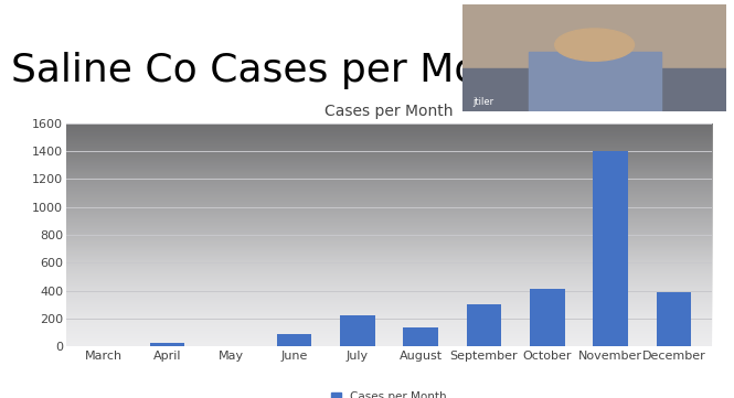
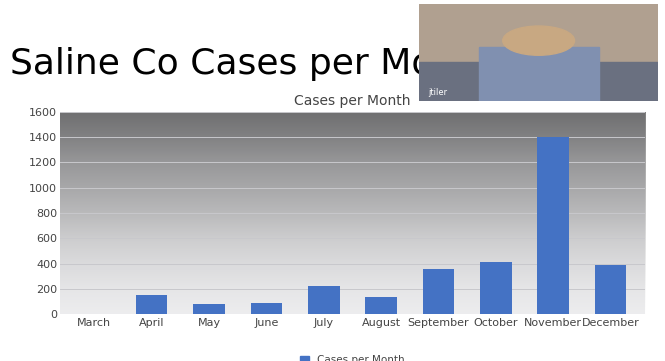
April: 20 -> 150
May: 0 -> 80
September: 300 -> 360
